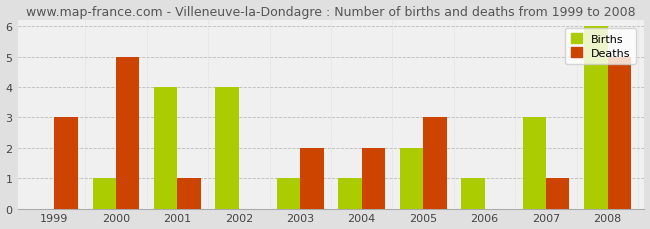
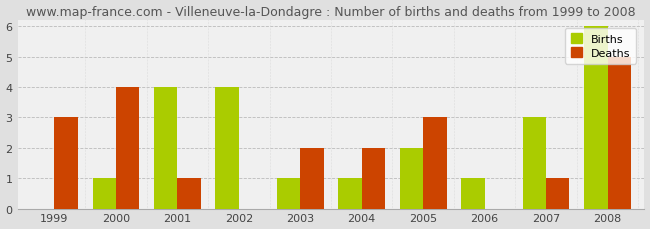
Deaths/2000: 5 -> 4
